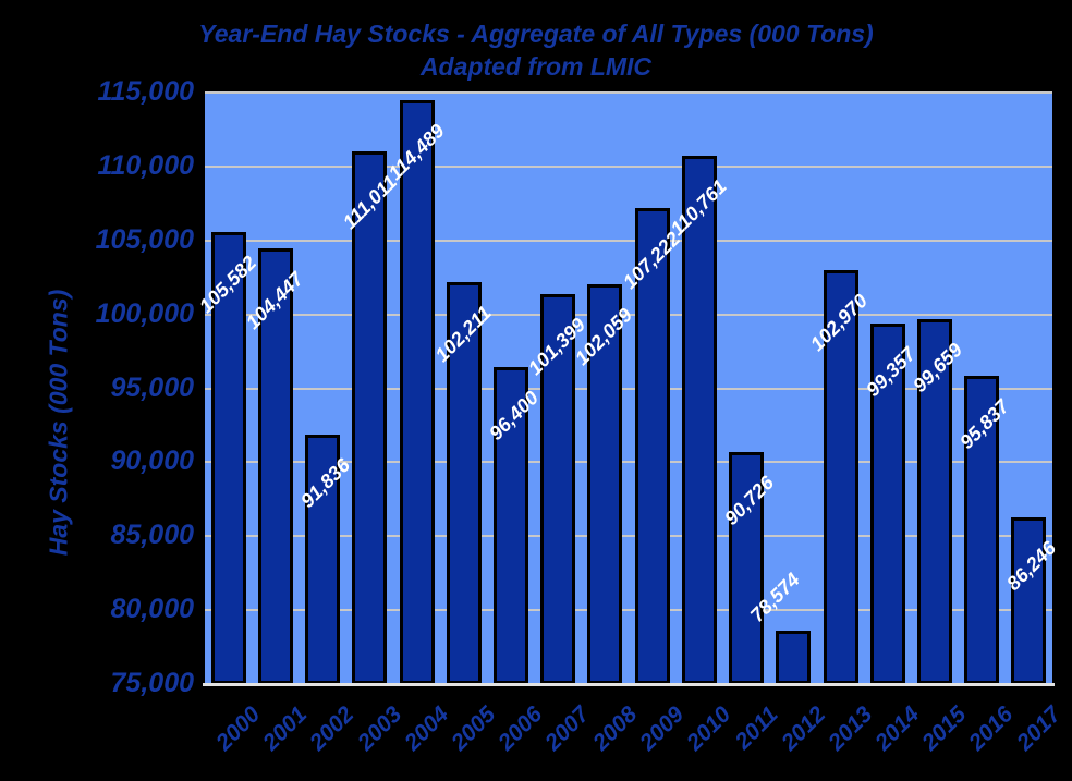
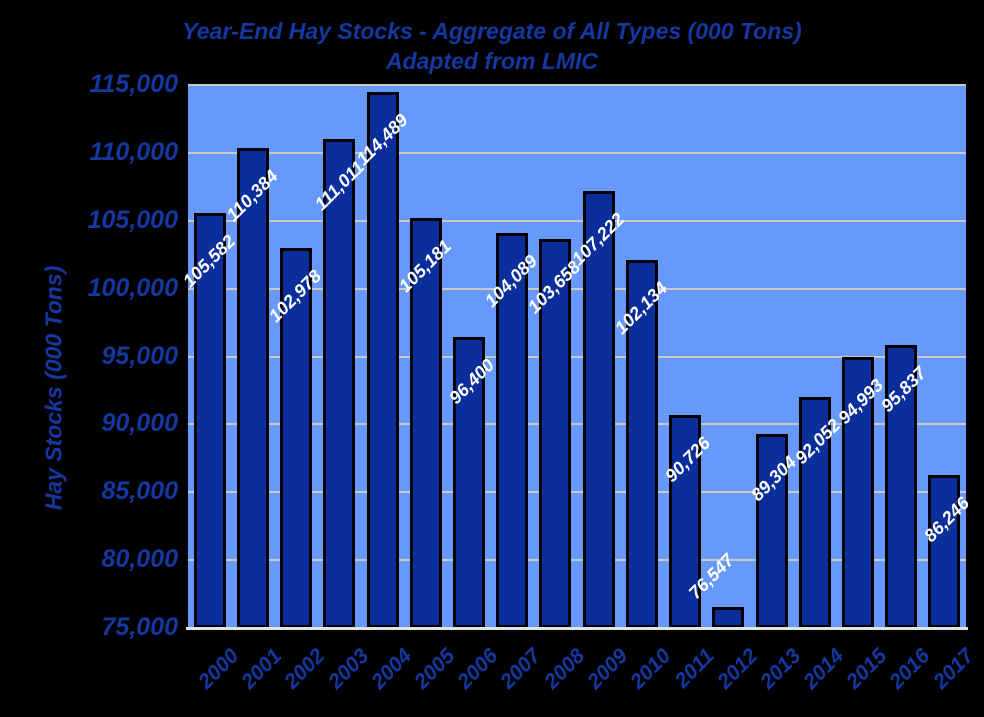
2001: 104,447 -> 110,384
2002: 91,836 -> 102,978
2005: 102,211 -> 105,181
2007: 101,399 -> 104,089
2008: 102,059 -> 103,658
2010: 110,761 -> 102,134
2012: 78,574 -> 76,547
2013: 102,970 -> 89,304
2014: 99,357 -> 92,052
2015: 99,659 -> 94,993
